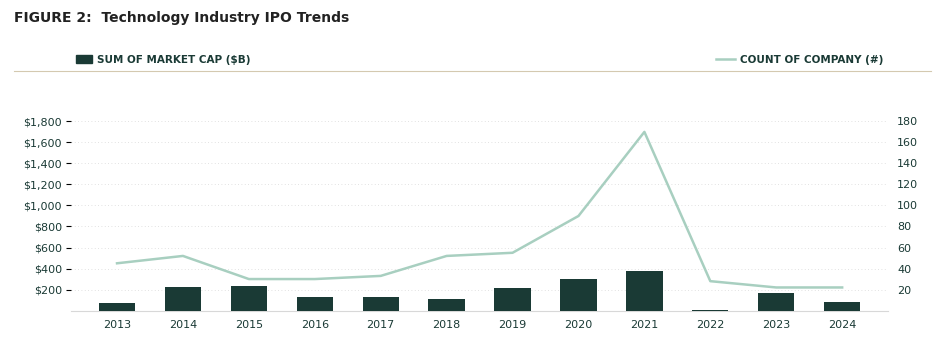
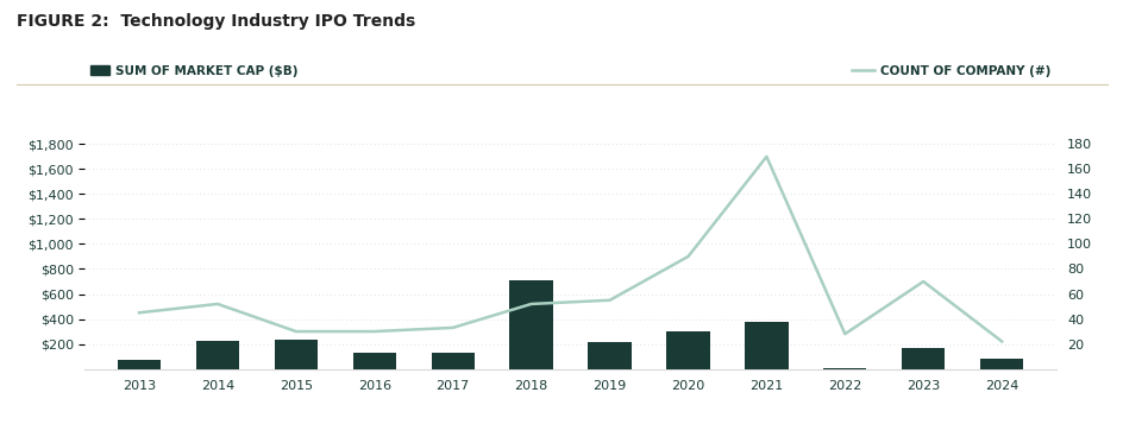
SUM OF MARKET CAP ($B)/2018: $120 -> $710
COUNT OF COMPANY (#)/2023: 22 -> 70
